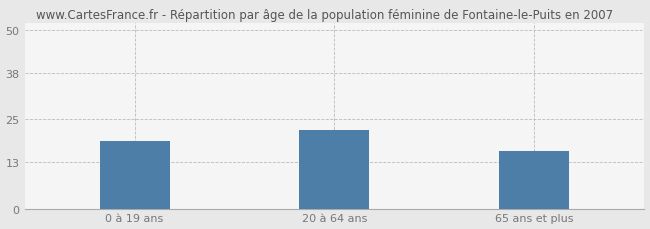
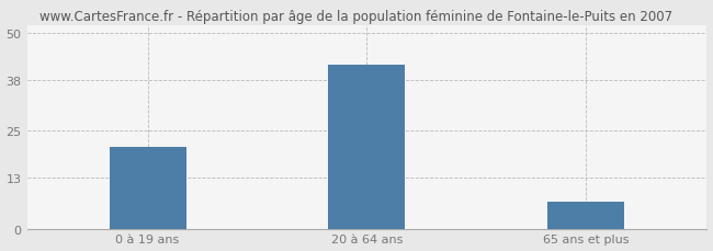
0 à 19 ans: 19 -> 21
20 à 64 ans: 22 -> 42
65 ans et plus: 16 -> 7
